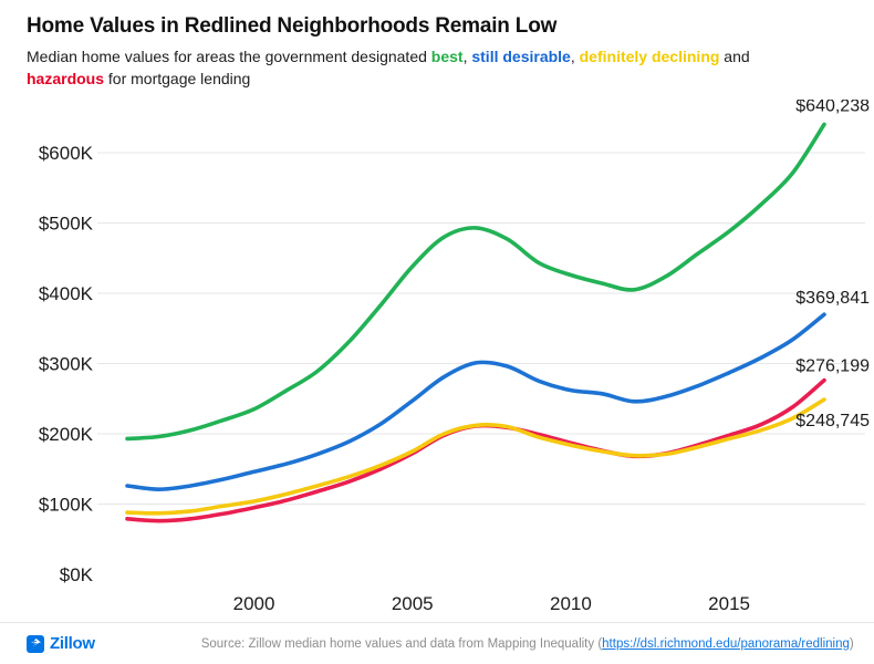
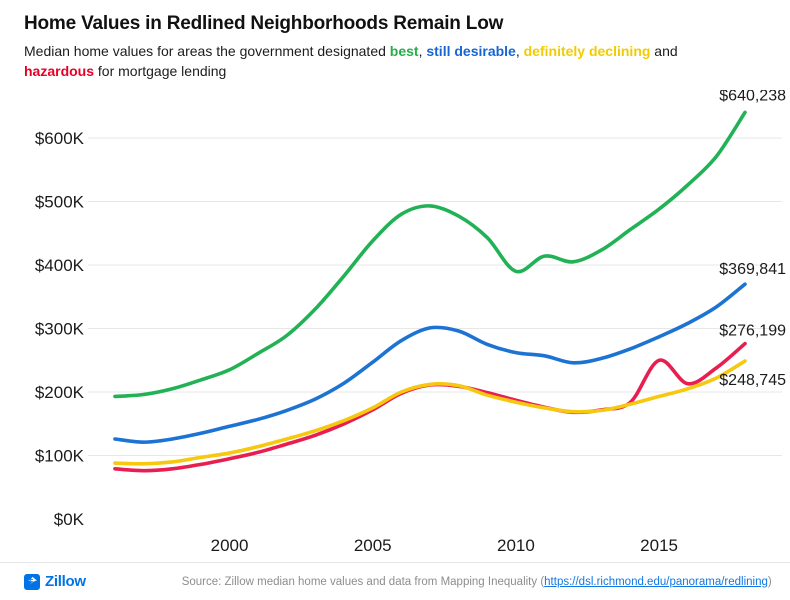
best/2010: $430K -> $390K
hazardous/2015: $200K -> $250K
